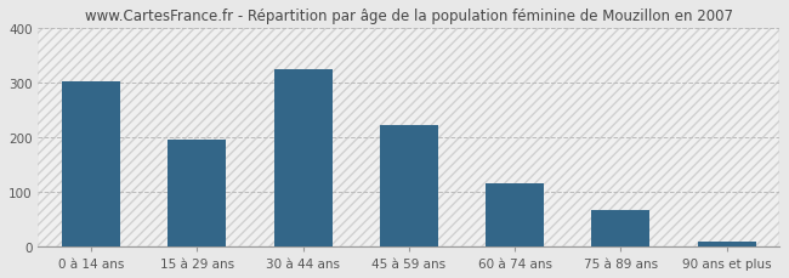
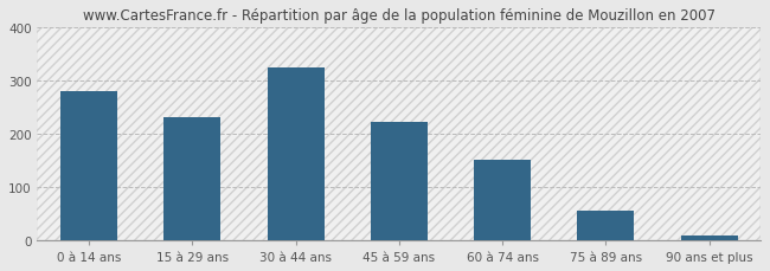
0 à 14 ans: 302 -> 280
15 à 29 ans: 196 -> 230
60 à 74 ans: 116 -> 150
75 à 89 ans: 67 -> 55
